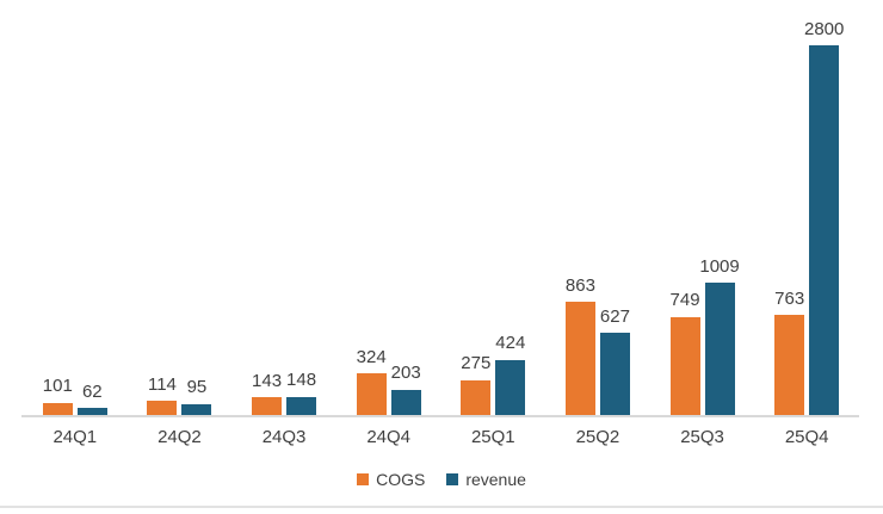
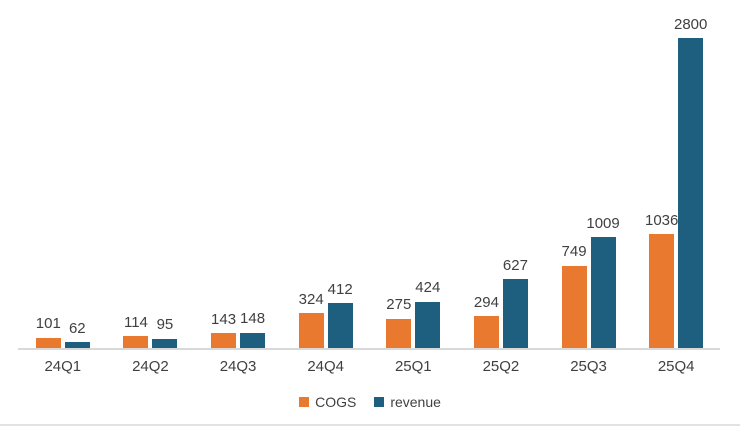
revenue/24Q4: 203 -> 412
COGS/25Q2: 863 -> 294
COGS/25Q4: 763 -> 1036
